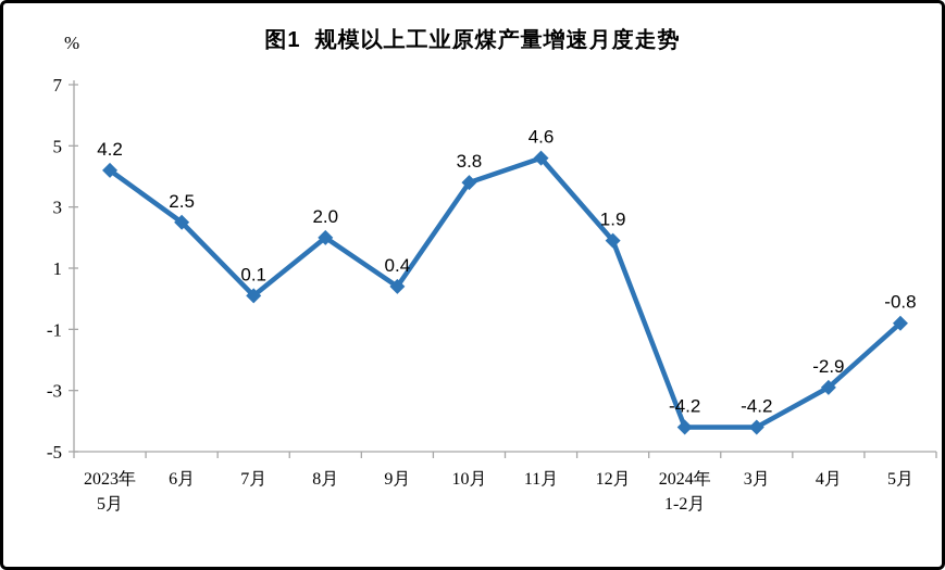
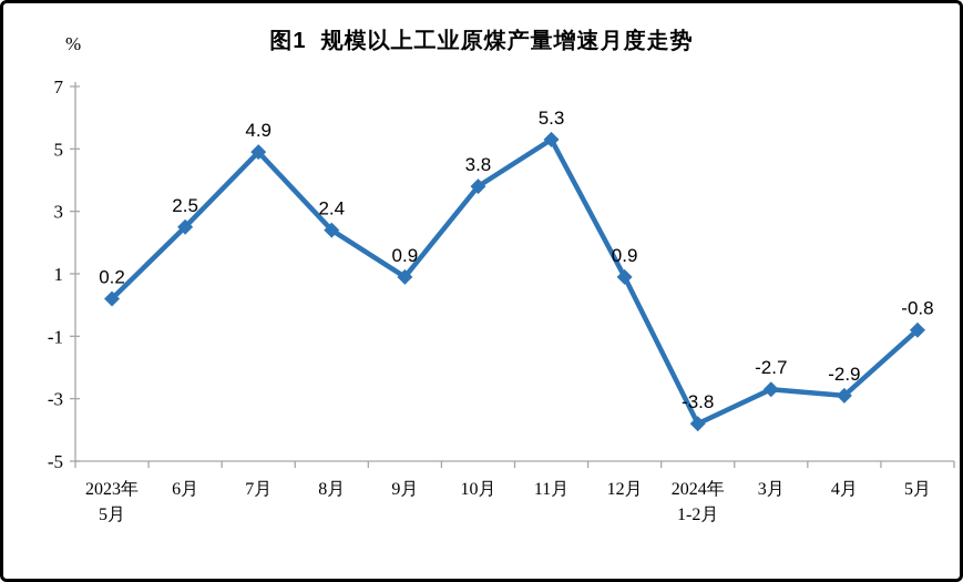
2023年 5月: 4.2 -> 0.2
7月: 0.1 -> 4.9
8月: 2.0 -> 2.4
9月: 0.4 -> 0.9
11月: 4.6 -> 5.3
12月: 1.9 -> 0.9
2024年 1-2月: -4.2 -> -3.8
3月: -4.2 -> -2.7
